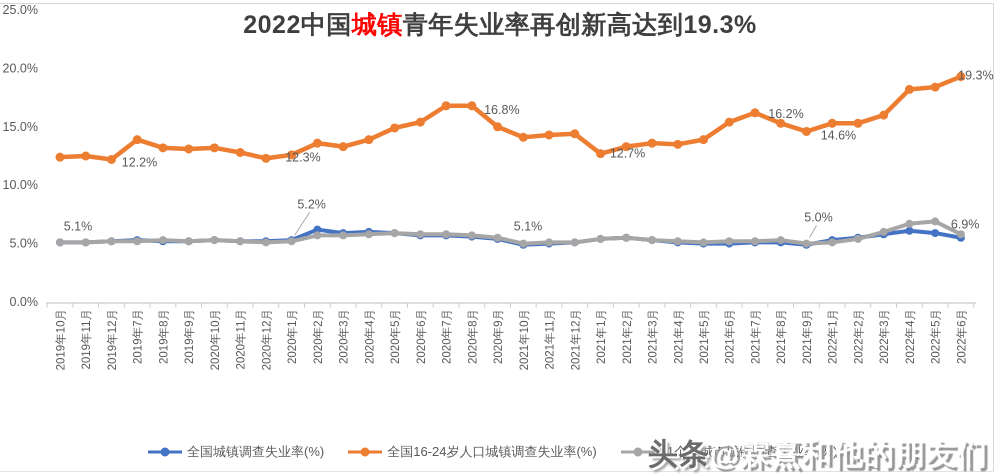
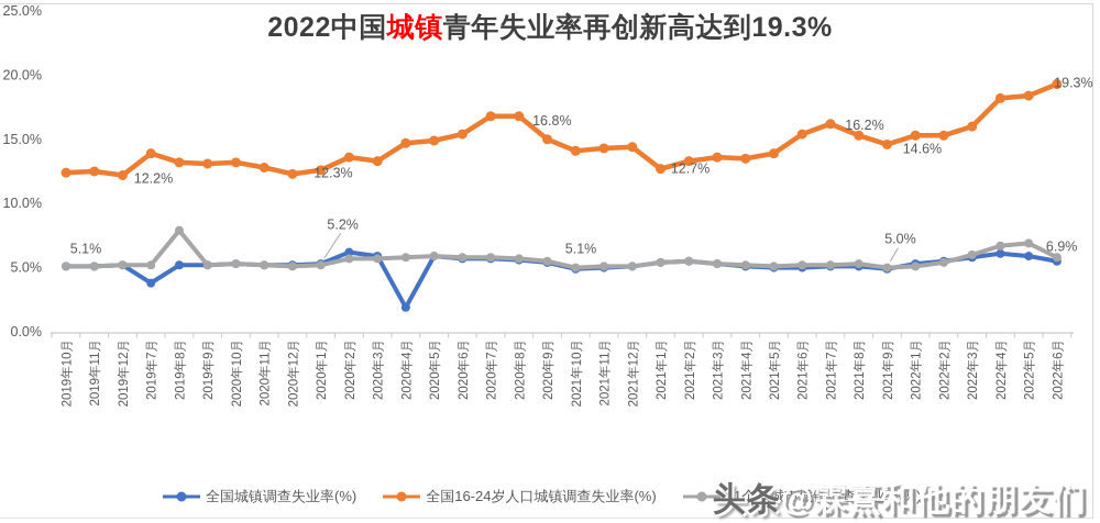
全国城镇调查失业率(%)/2019年7月: 5.3% -> 3.8%
31个大城市城镇调查失业率(%)/2019年8月: 5.3% -> 7.9%
全国城镇调查失业率(%)/2020年4月: 6.0% -> 1.9%
全国16-24岁人口城镇调查失业率(%)/2020年4月: 13.9% -> 14.7%
